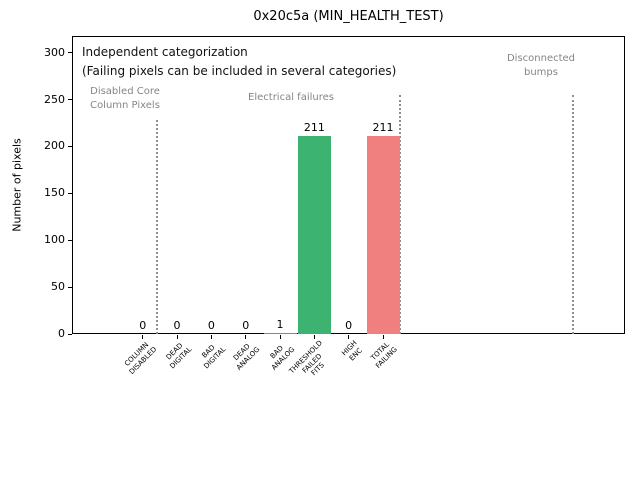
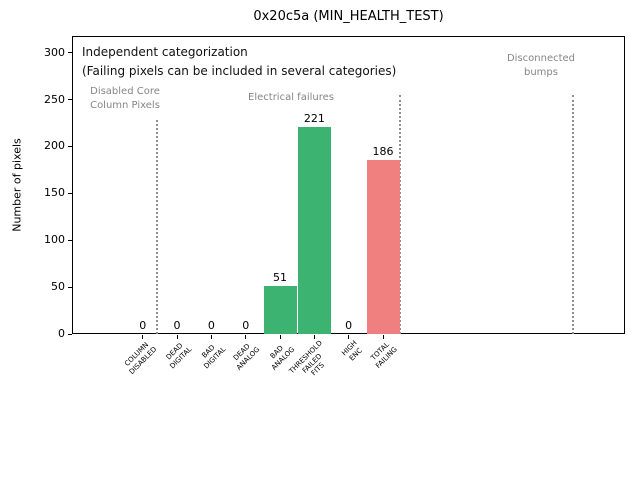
BAD ANALOG: 1 -> 51
THRESHOLD FAILED FITS: 211 -> 221
TOTAL FAILING: 211 -> 186
